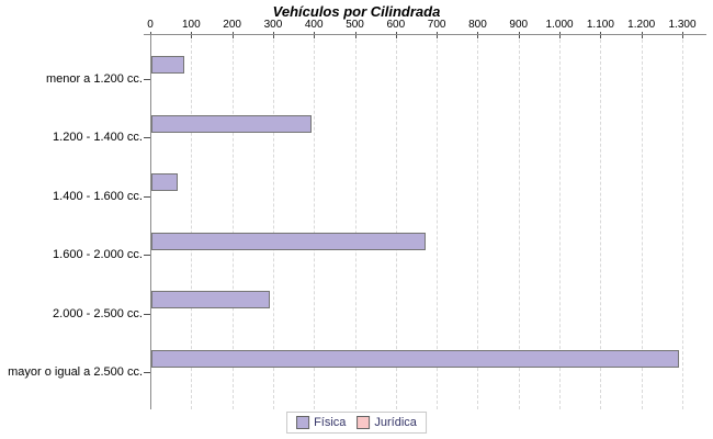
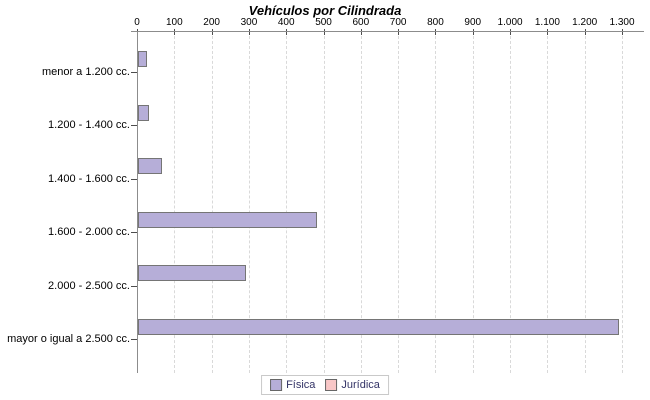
Física/menor a 1.200 cc.: 80 -> 20
Física/1.200 - 1.400 cc.: 390 -> 30
Física/1.600 - 2.000 cc.: 670 -> 480
